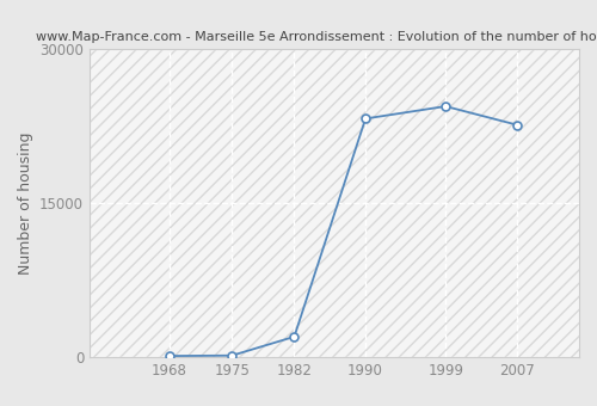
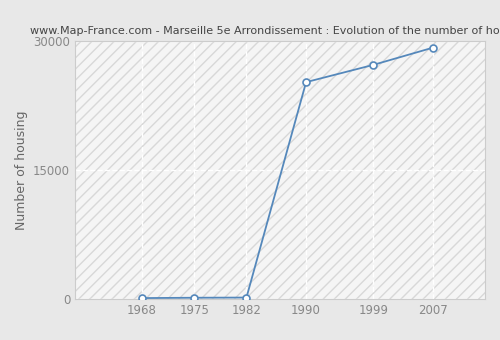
1982: 2000 -> 200
1990: 23200 -> 25200
1999: 24400 -> 27200
2007: 22600 -> 29200
